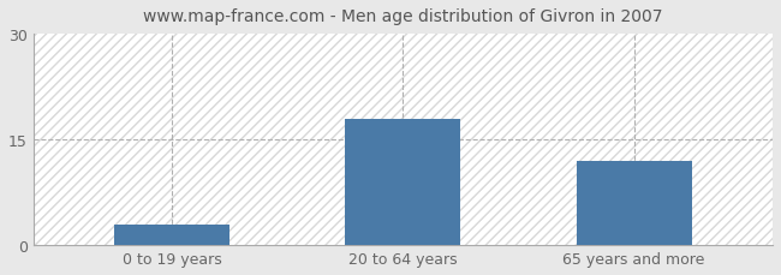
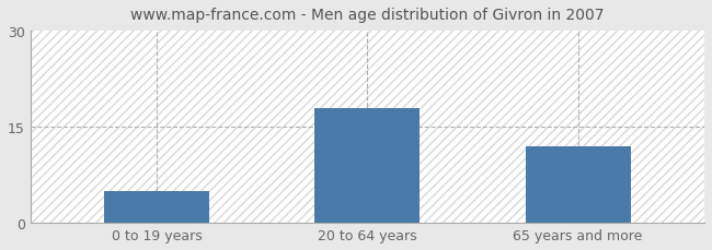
0 to 19 years: 3 -> 5
